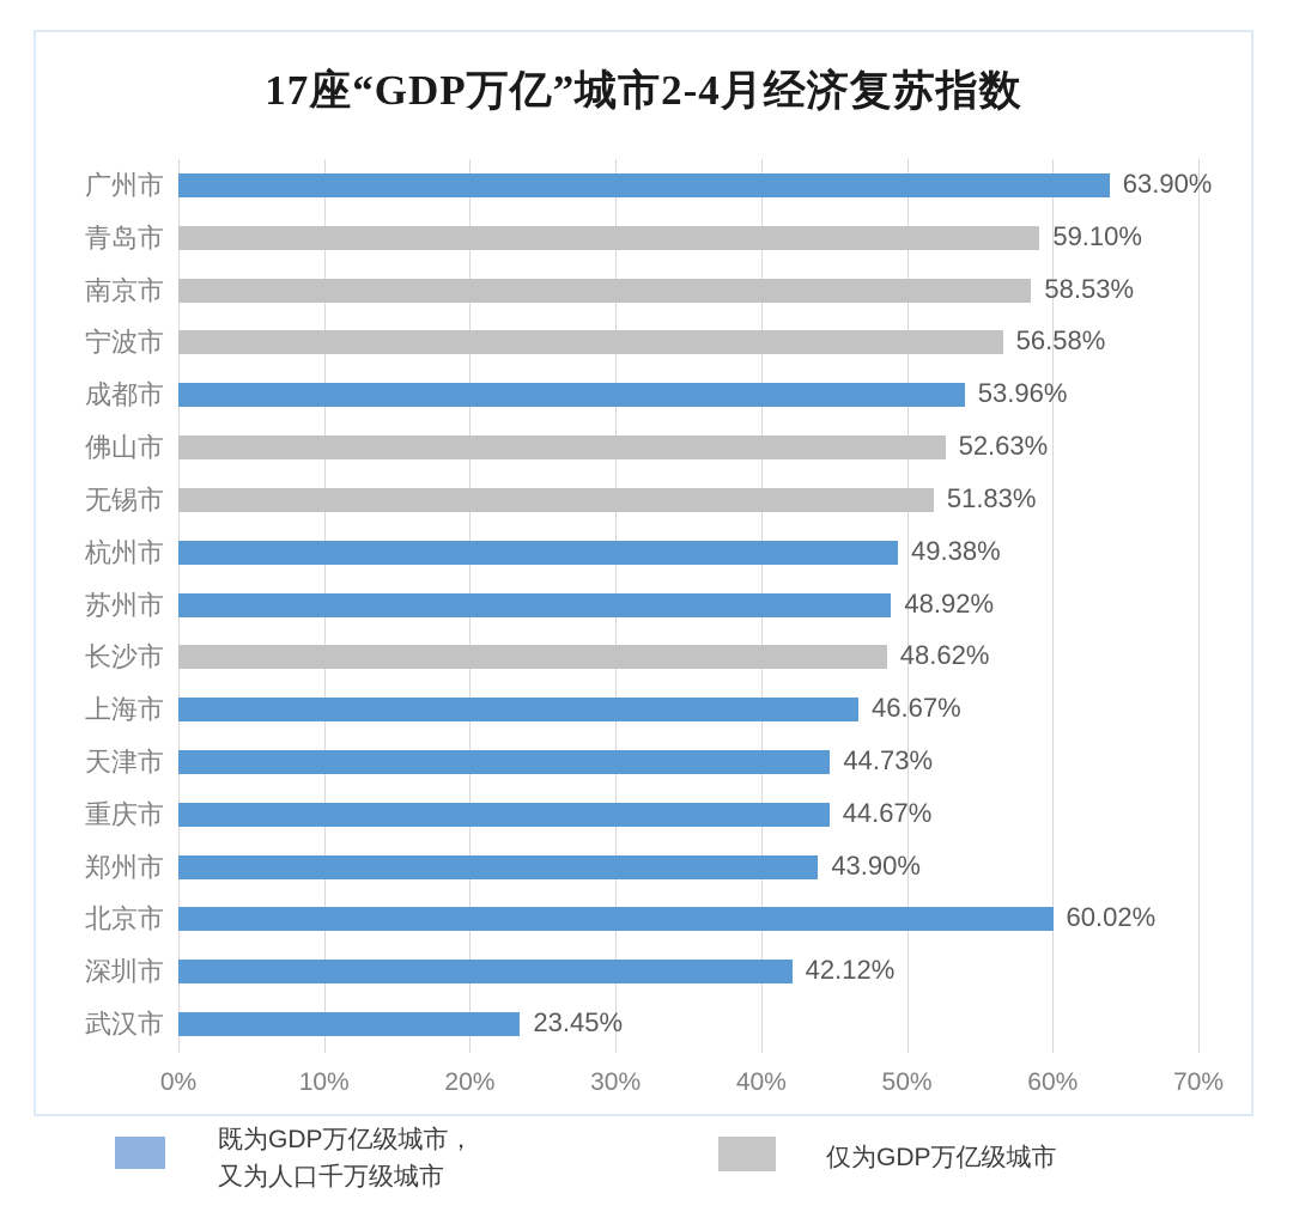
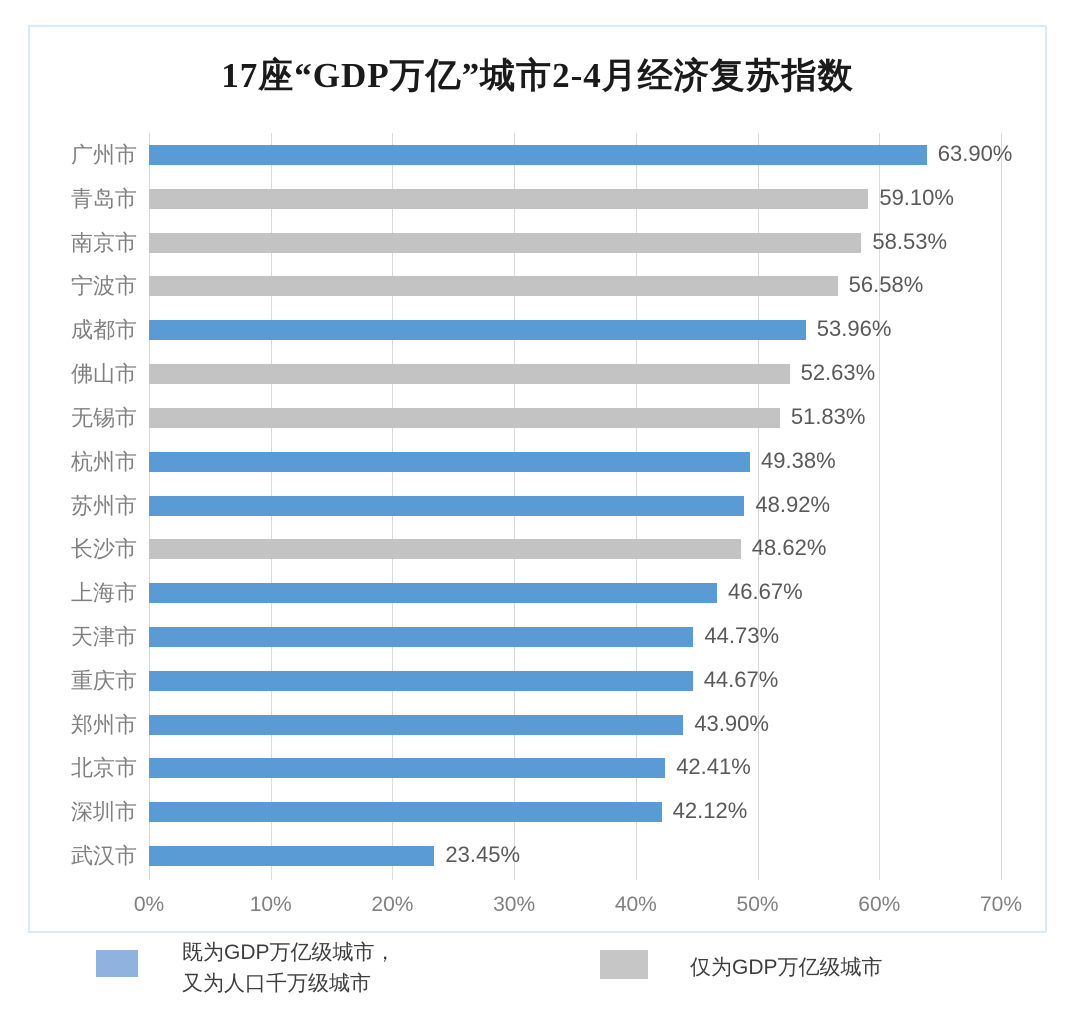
北京市: 60.02% -> 42.41%
